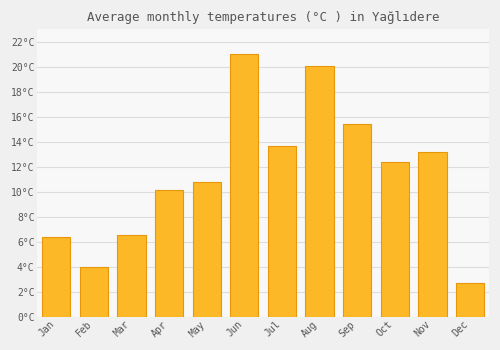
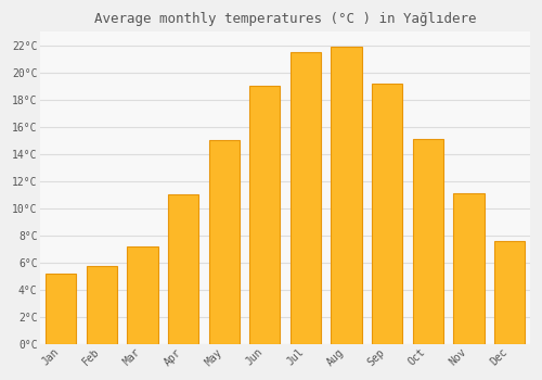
Jan: 6.4°C -> 5.2°C
Feb: 4.0°C -> 5.7°C
Mar: 6.5°C -> 7.2°C
Apr: 10.1°C -> 11.0°C
May: 10.8°C -> 15.0°C
Jun: 21.0°C -> 19.0°C
Jul: 13.7°C -> 21.5°C
Aug: 20.1°C -> 21.9°C
Sep: 15.4°C -> 19.2°C
Oct: 12.4°C -> 15.1°C
Nov: 13.2°C -> 11.1°C
Dec: 2.7°C -> 7.6°C
